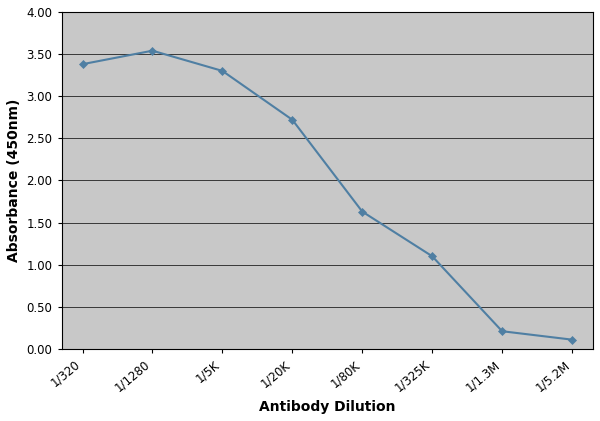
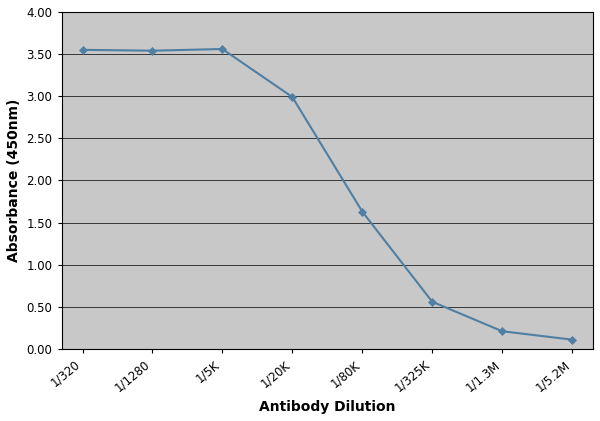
1/320: 3.38 -> 3.55
1/5K: 3.30 -> 3.56
1/20K: 2.72 -> 2.99
1/325K: 1.10 -> 0.56
